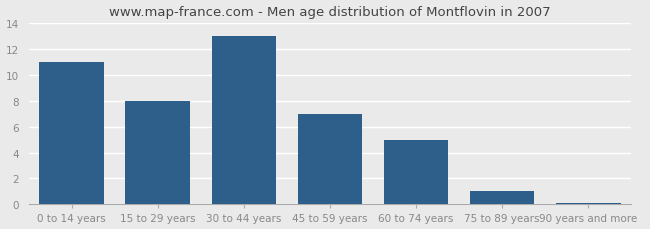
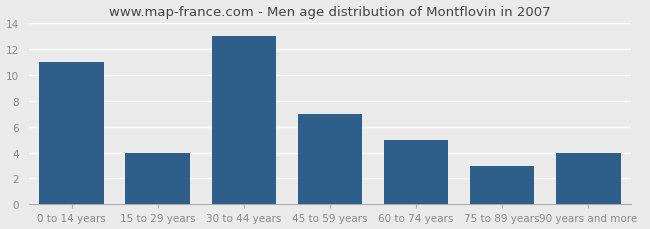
15 to 29 years: 8.0 -> 4.0
75 to 89 years: 1.0 -> 3.0
90 years and more: 0.1 -> 4.0
